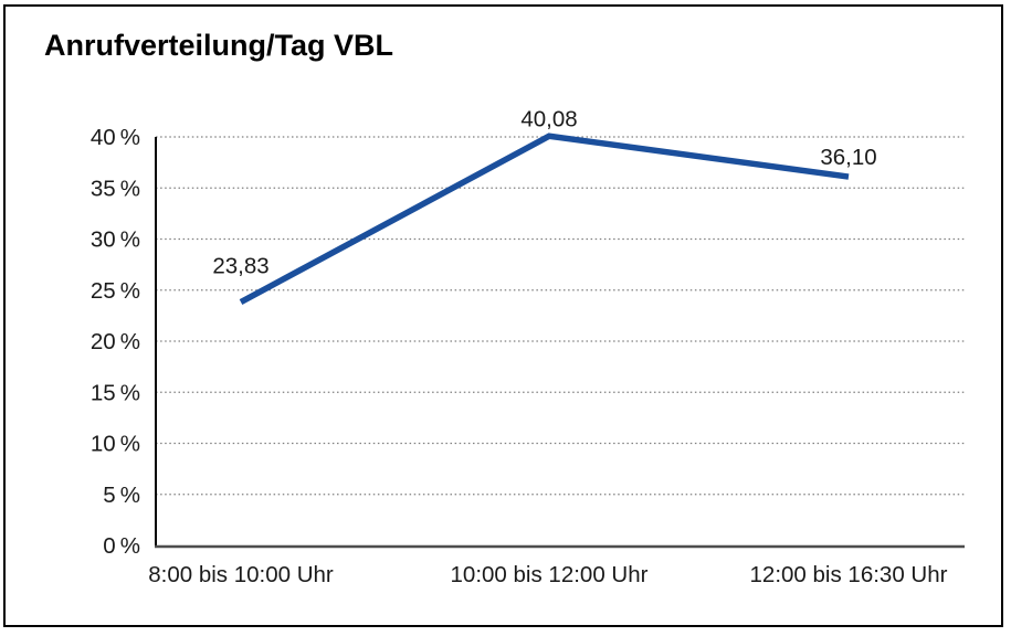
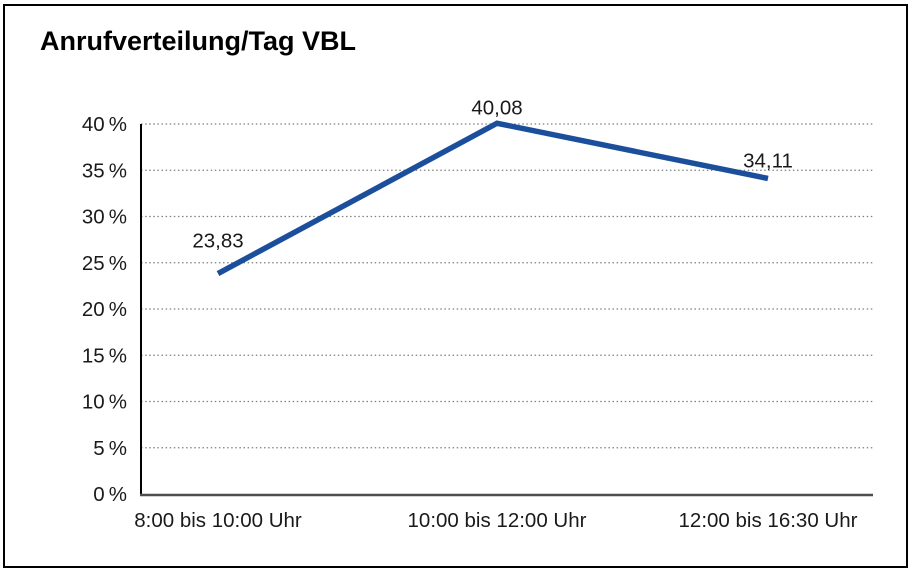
12:00 bis 16:30 Uhr: 36,10 -> 34,11
